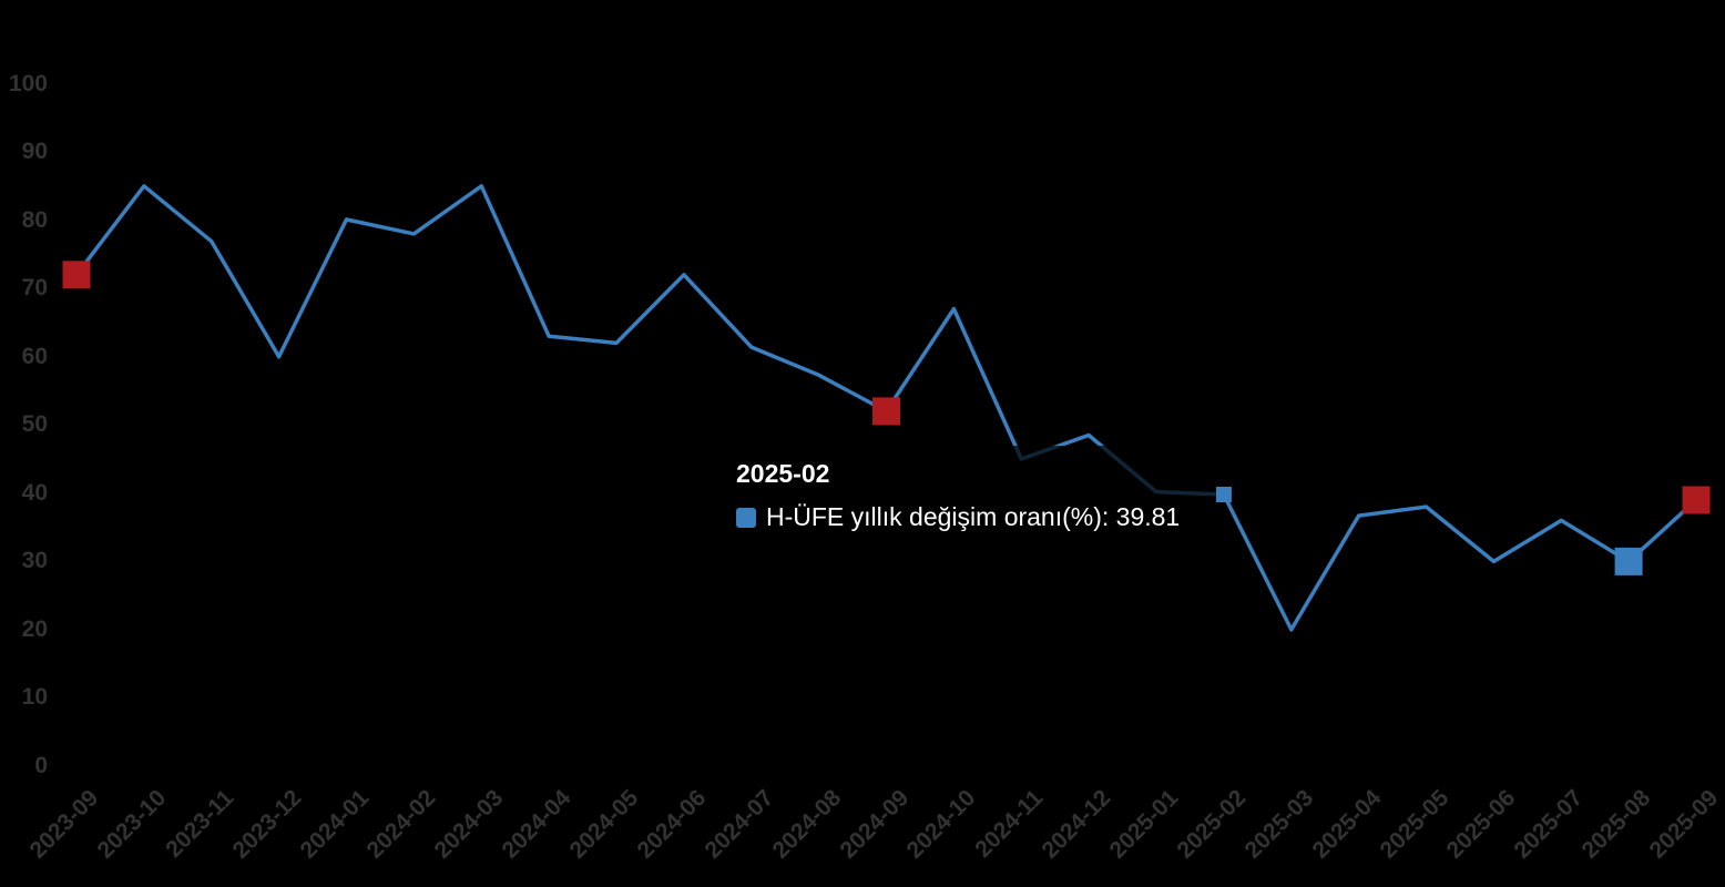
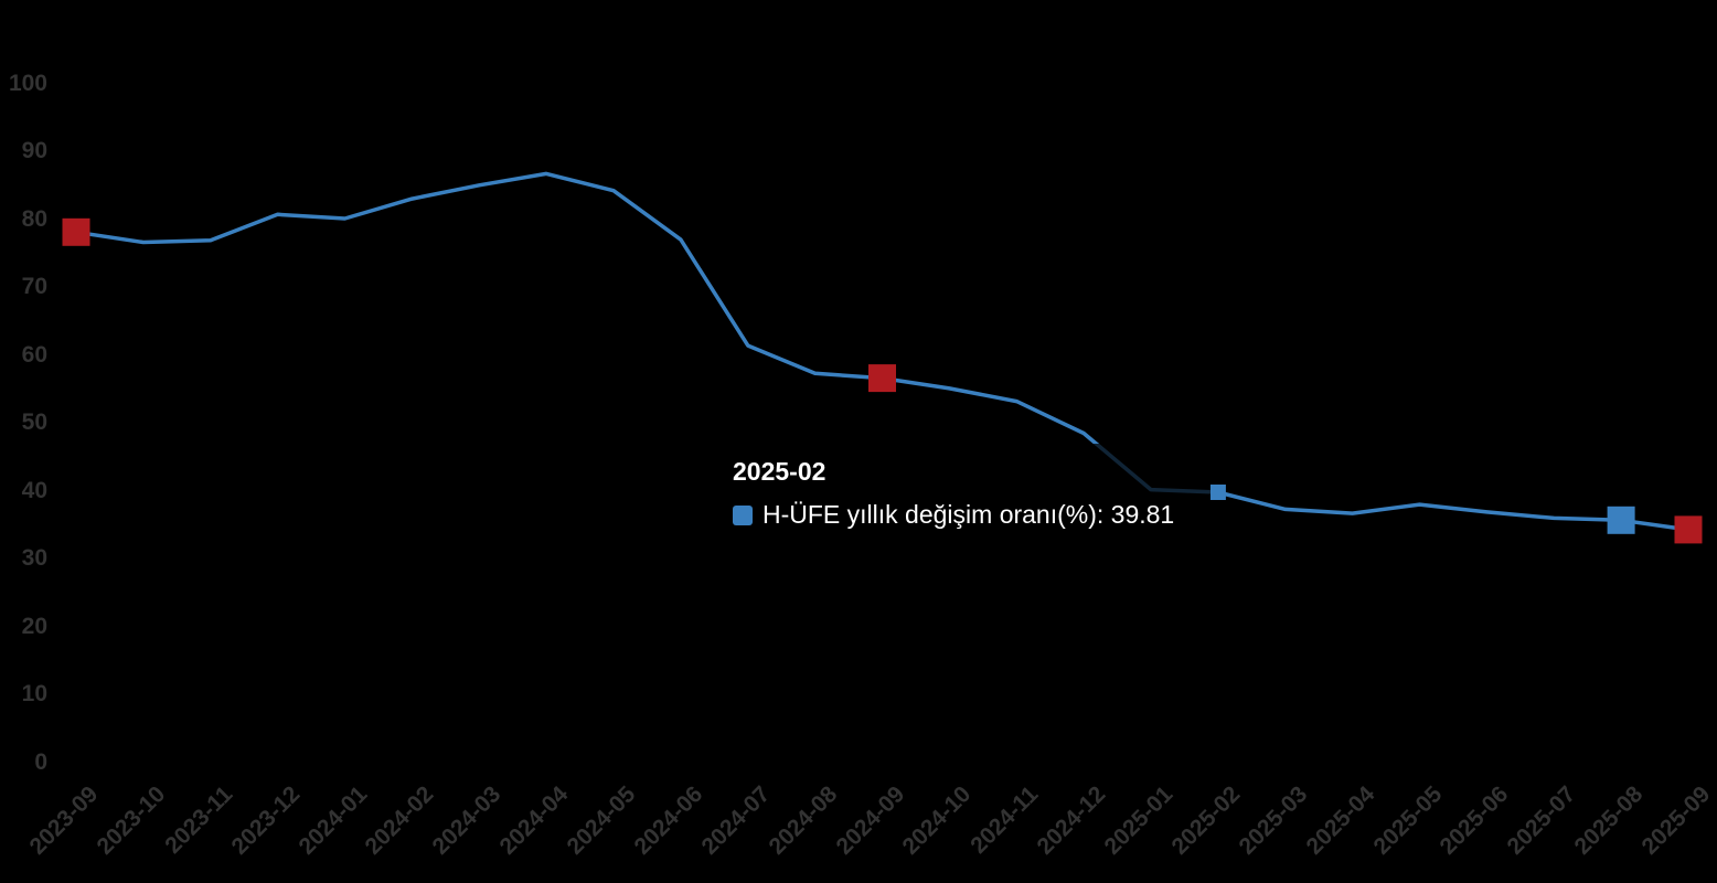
2023-09: 72 -> 78
2023-10: 85 -> 77
2023-12: 60 -> 81
2024-02: 78 -> 83
2024-04: 63 -> 87
2024-05: 62 -> 84
2024-06: 72 -> 77
2024-09: 52 -> 57
2024-10: 67 -> 55
2024-11: 45 -> 53
2025-03: 20 -> 37
2025-06: 30 -> 37
2025-08: 30 -> 36
2025-09: 39 -> 34
